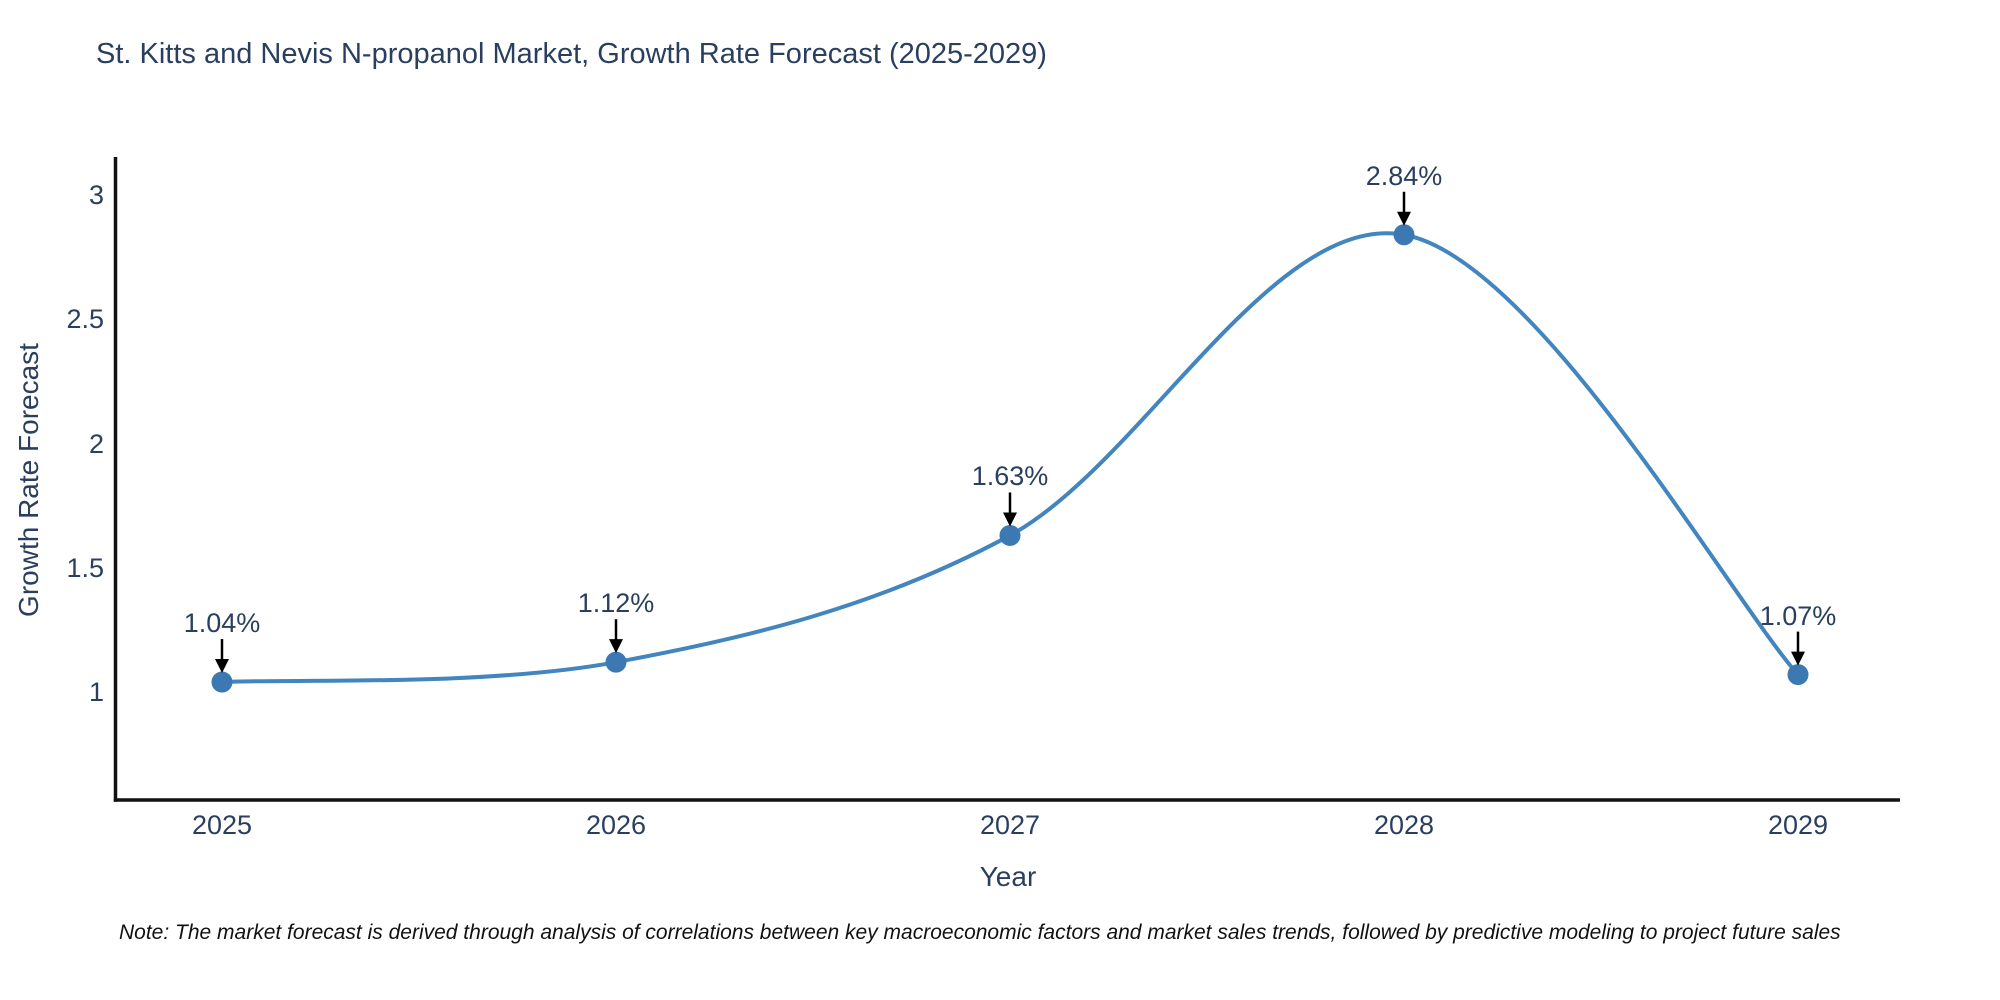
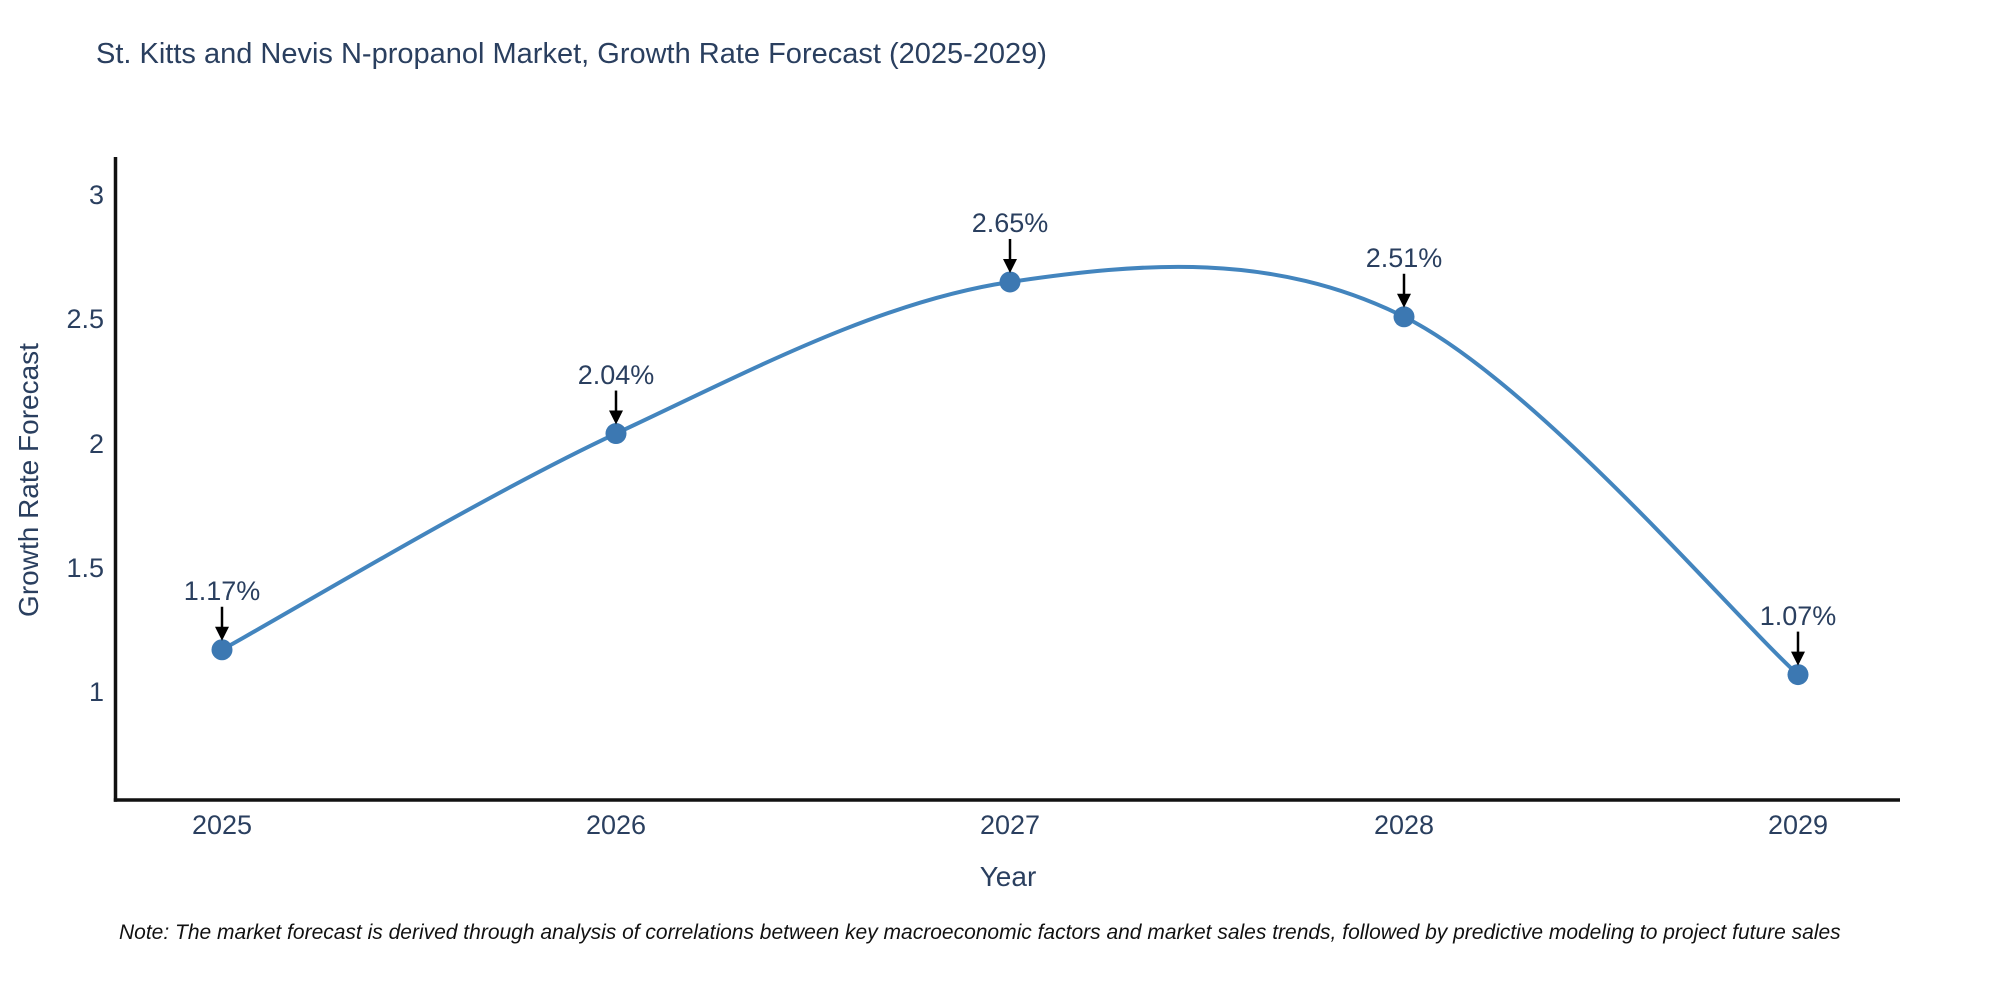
2025: 1.04% -> 1.17%
2026: 1.12% -> 2.04%
2027: 1.63% -> 2.65%
2028: 2.84% -> 2.51%
